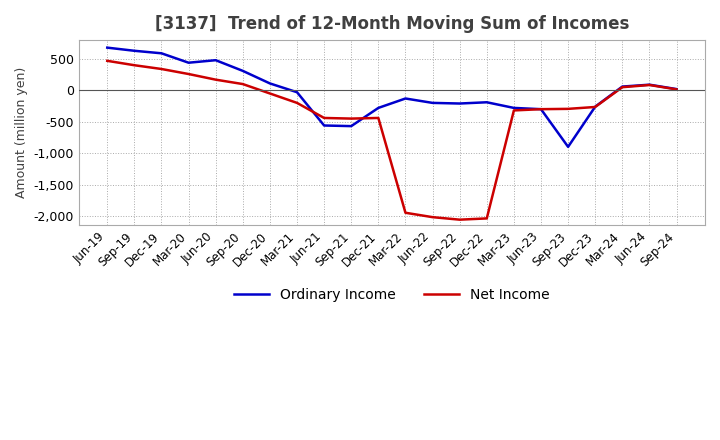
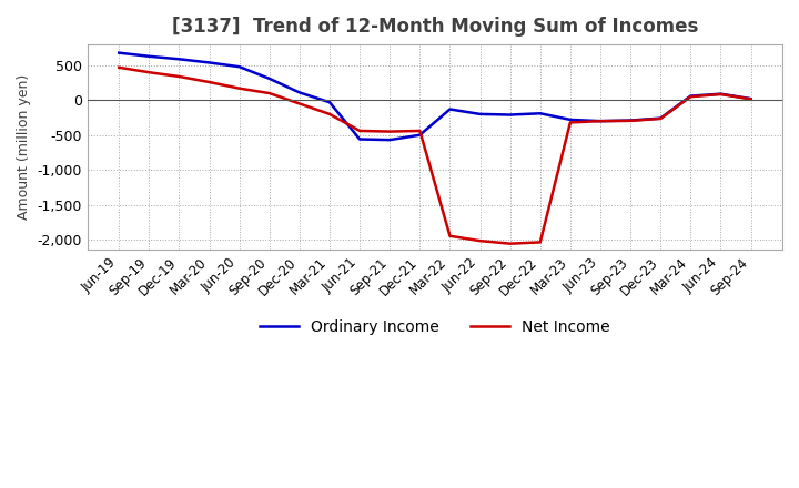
Ordinary Income/Mar-20: 440 -> 540
Ordinary Income/Dec-21: -280 -> -500
Ordinary Income/Sep-23: -900 -> -290
